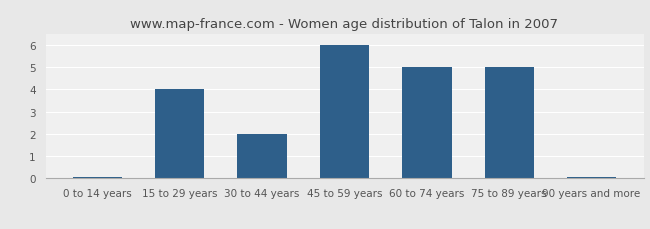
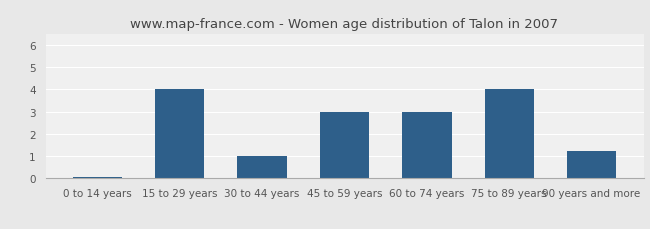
30 to 44 years: 2.00 -> 1.00
45 to 59 years: 6.00 -> 3.00
60 to 74 years: 5.00 -> 3.00
75 to 89 years: 5.00 -> 4.00
90 years and more: 0.05 -> 1.25
